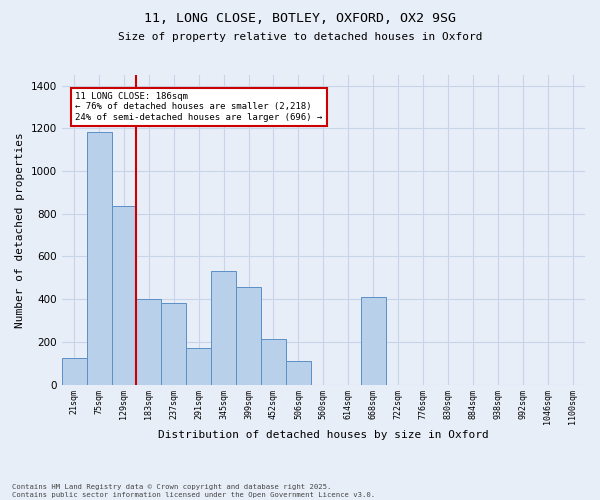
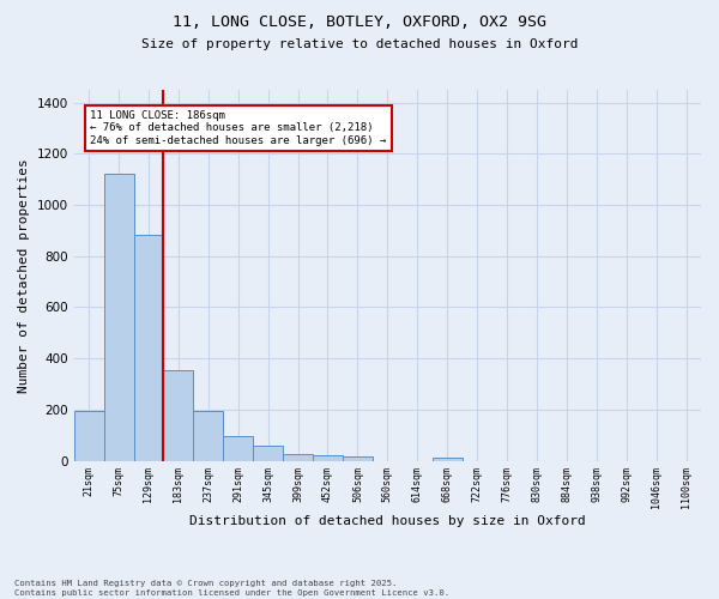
21sqm: 125 -> 197
75sqm: 1185 -> 1120
129sqm: 835 -> 885
183sqm: 400 -> 352
237sqm: 380 -> 197
291sqm: 170 -> 95
345sqm: 530 -> 58
399sqm: 455 -> 25
452sqm: 215 -> 22
506sqm: 110 -> 15
668sqm: 410 -> 12
